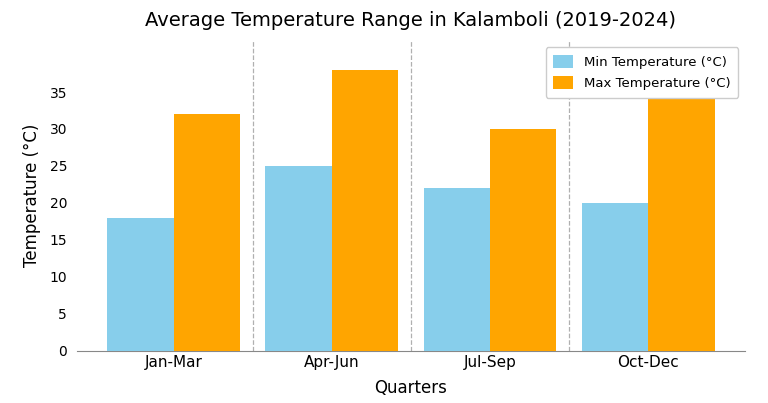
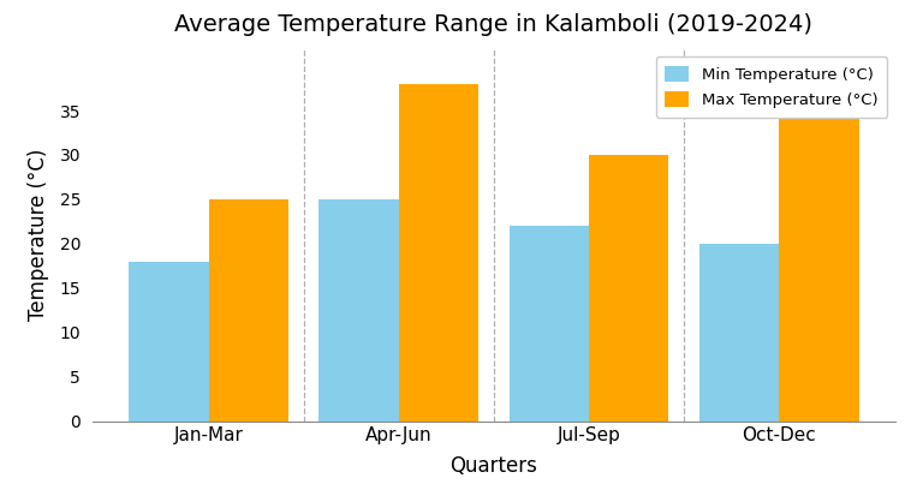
Max Temperature (°C)/Jan-Mar: 32 -> 25
